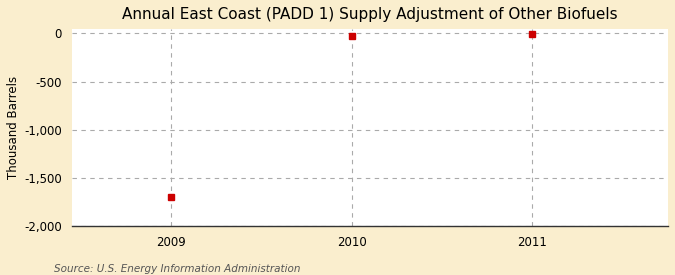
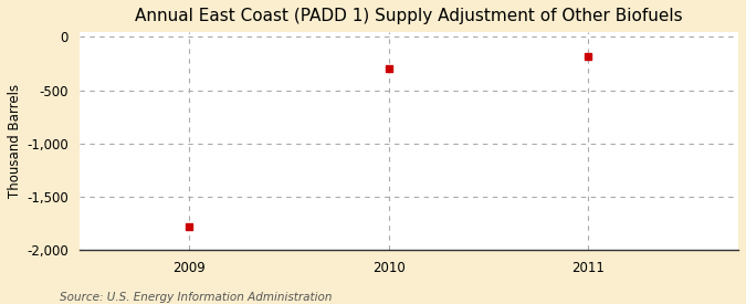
2009: -1,700 -> -1,780
2010: -30 -> -300
2011: -10 -> -180
